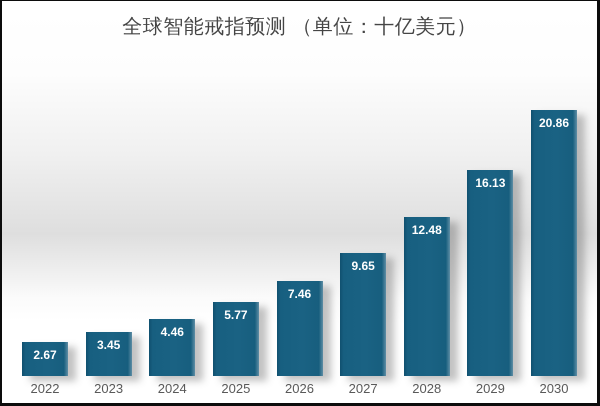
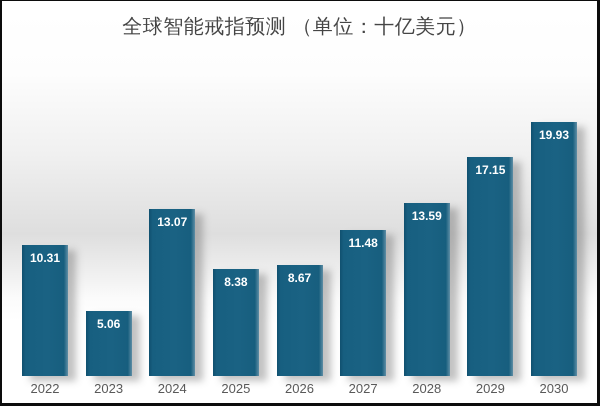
2022: 2.67 -> 10.31
2023: 3.45 -> 5.06
2024: 4.46 -> 13.07
2025: 5.77 -> 8.38
2026: 7.46 -> 8.67
2027: 9.65 -> 11.48
2028: 12.48 -> 13.59
2029: 16.13 -> 17.15
2030: 20.86 -> 19.93
